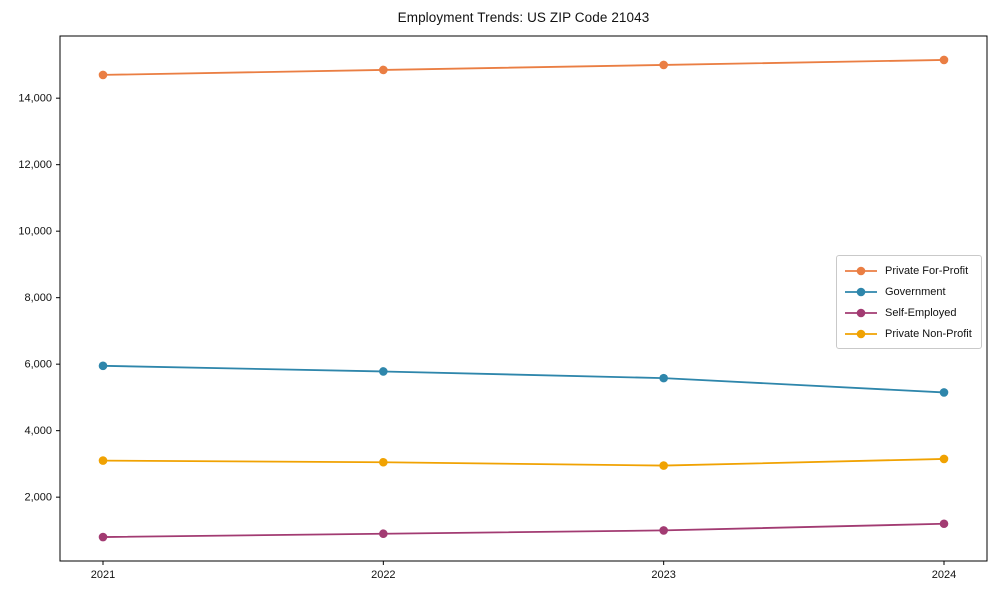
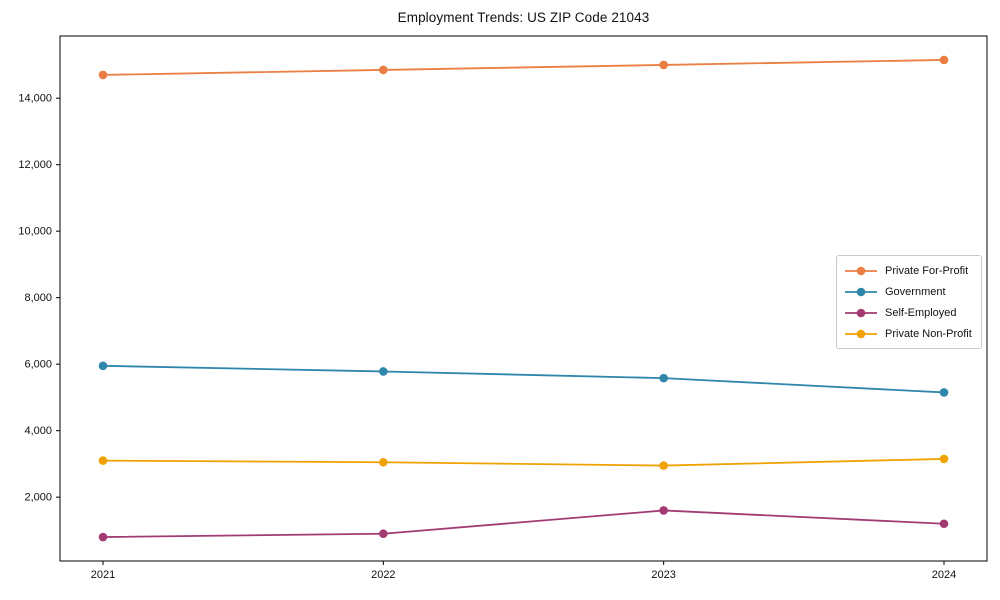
Self-Employed/2023: 1000 -> 1600
